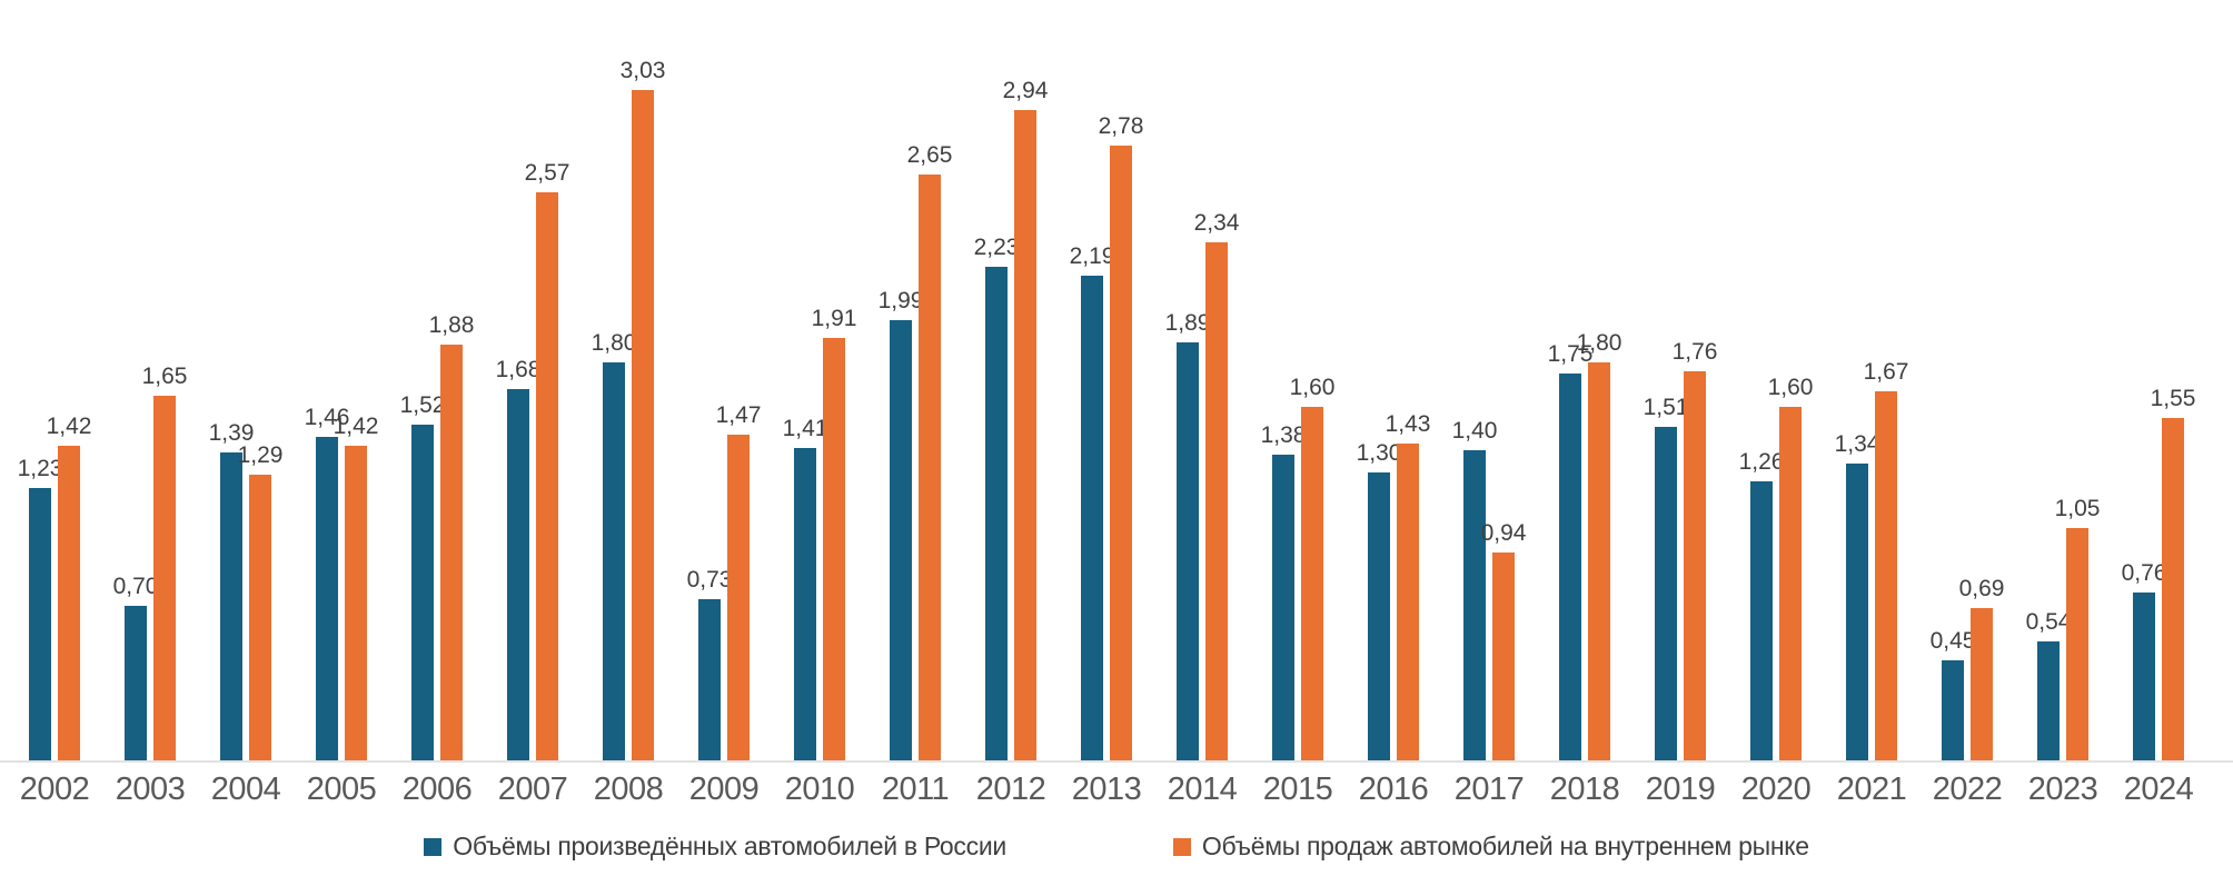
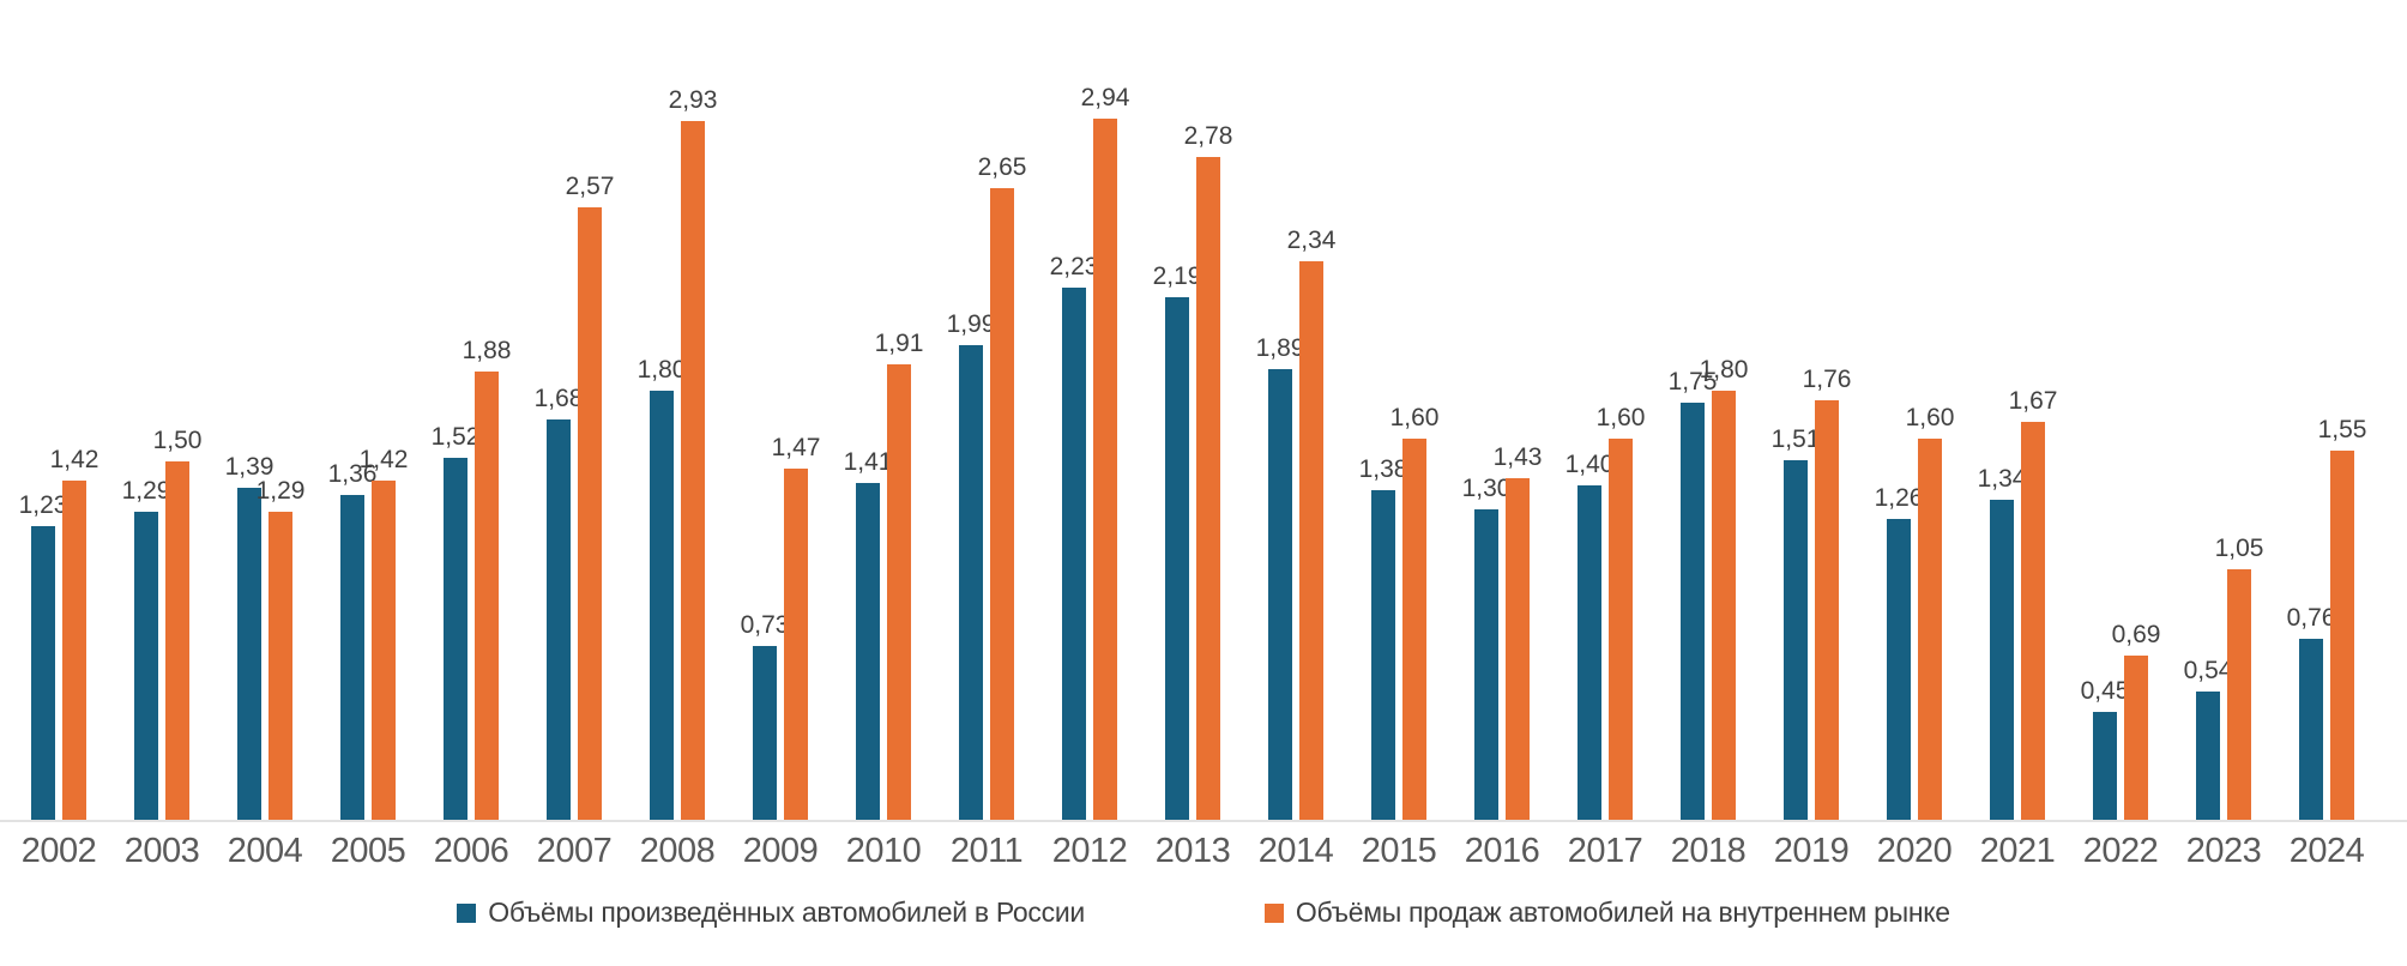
Объёмы произведённых автомобилей в России/2003: 0,70 -> 1,29
Объёмы продаж автомобилей на внутреннем рынке/2003: 1,65 -> 1,50
Объёмы произведённых автомобилей в России/2005: 1,46 -> 1,36
Объёмы продаж автомобилей на внутреннем рынке/2008: 3,03 -> 2,93
Объёмы продаж автомобилей на внутреннем рынке/2017: 0,94 -> 1,60
